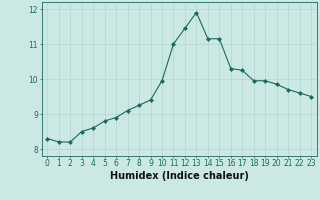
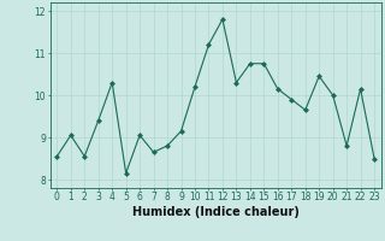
0: 8.30 -> 8.55
1: 8.20 -> 9.05
2: 8.20 -> 8.55
3: 8.50 -> 9.40
4: 8.60 -> 10.30
5: 8.80 -> 8.15
6: 8.90 -> 9.05
7: 9.10 -> 8.65
8: 9.25 -> 8.80
9: 9.40 -> 9.15
10: 9.95 -> 10.20
11: 11.00 -> 11.20
12: 11.45 -> 11.80
13: 11.90 -> 10.30
14: 11.15 -> 10.75
15: 11.15 -> 10.75
16: 10.30 -> 10.15
17: 10.25 -> 9.90
18: 9.95 -> 9.65
19: 9.95 -> 10.45
20: 9.85 -> 10.00
21: 9.70 -> 8.80
22: 9.60 -> 10.15
23: 9.50 -> 8.50
